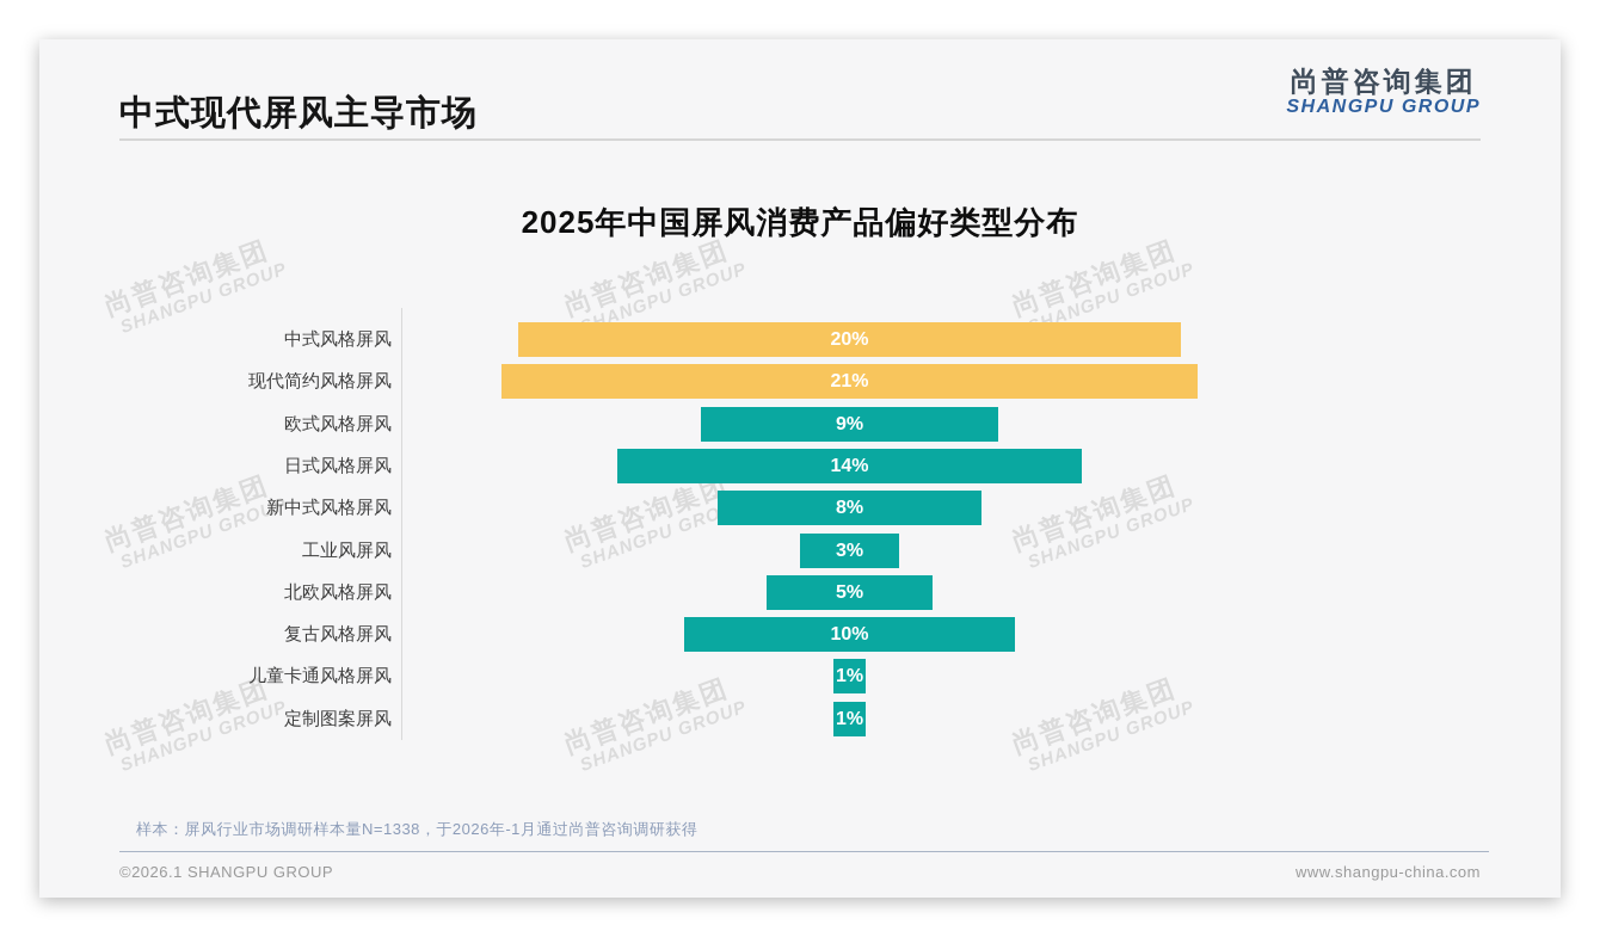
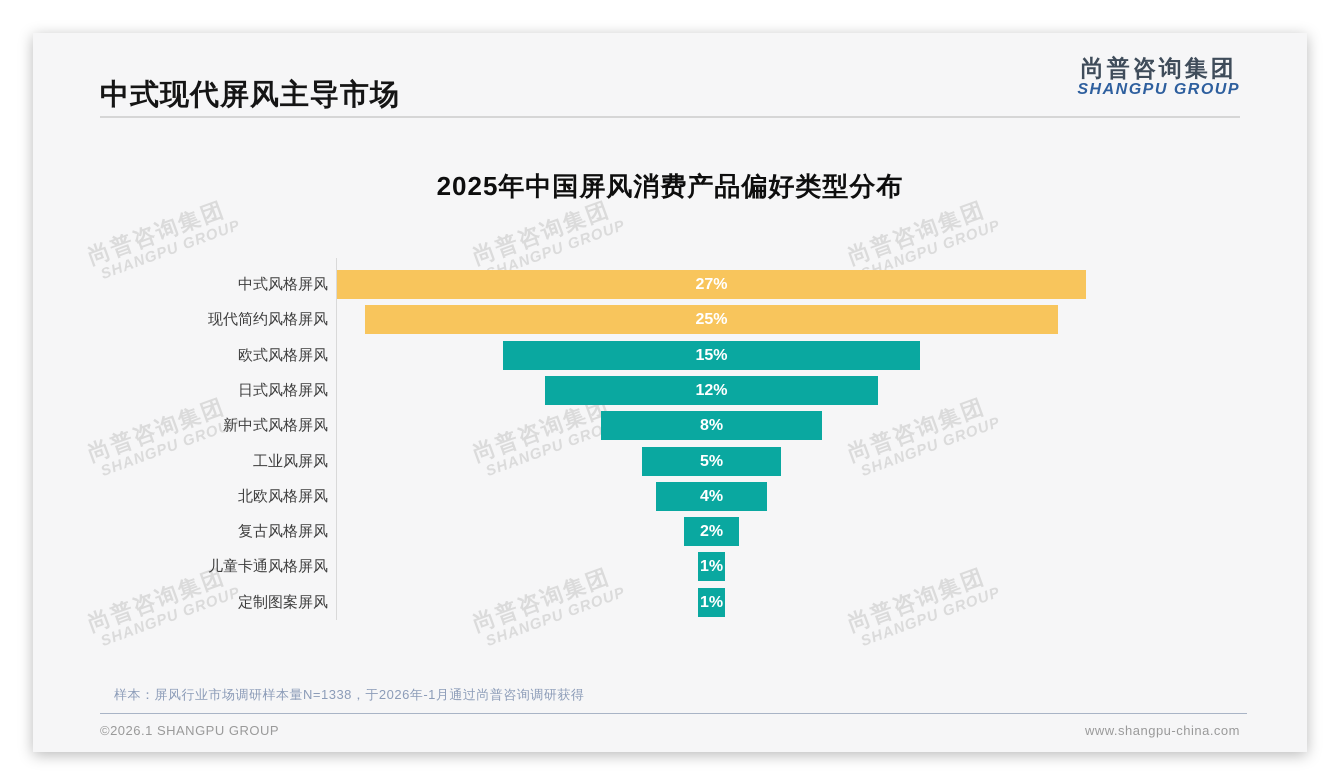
中式风格屏风: 20% -> 27%
现代简约风格屏风: 21% -> 25%
欧式风格屏风: 9% -> 15%
日式风格屏风: 14% -> 12%
工业风屏风: 3% -> 5%
北欧风格屏风: 5% -> 4%
复古风格屏风: 10% -> 2%
